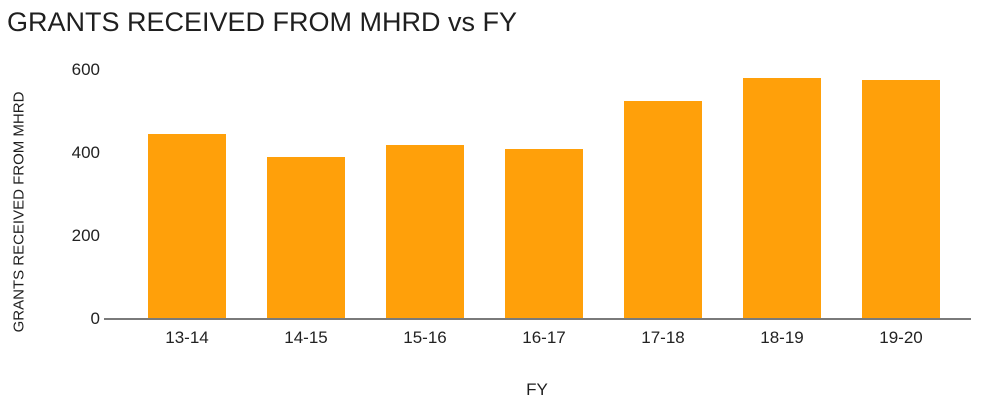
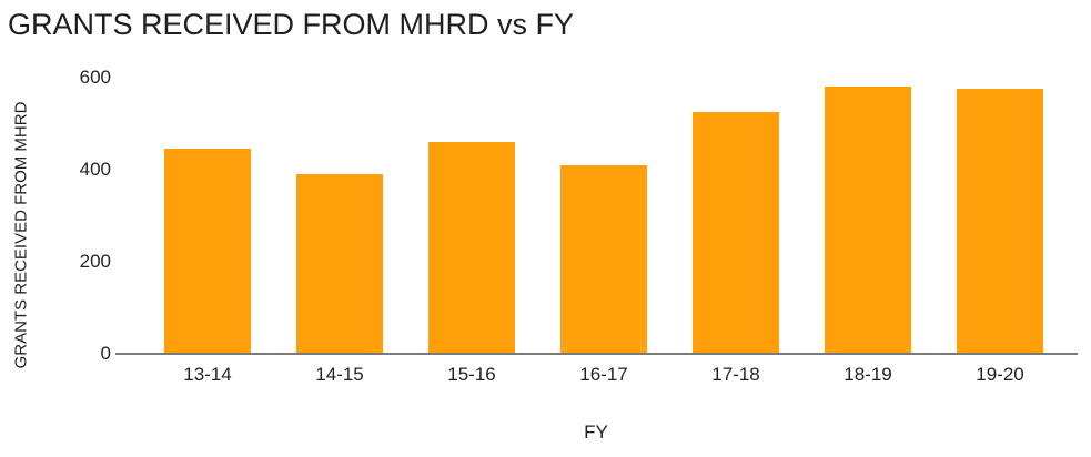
15-16: 420 -> 460
